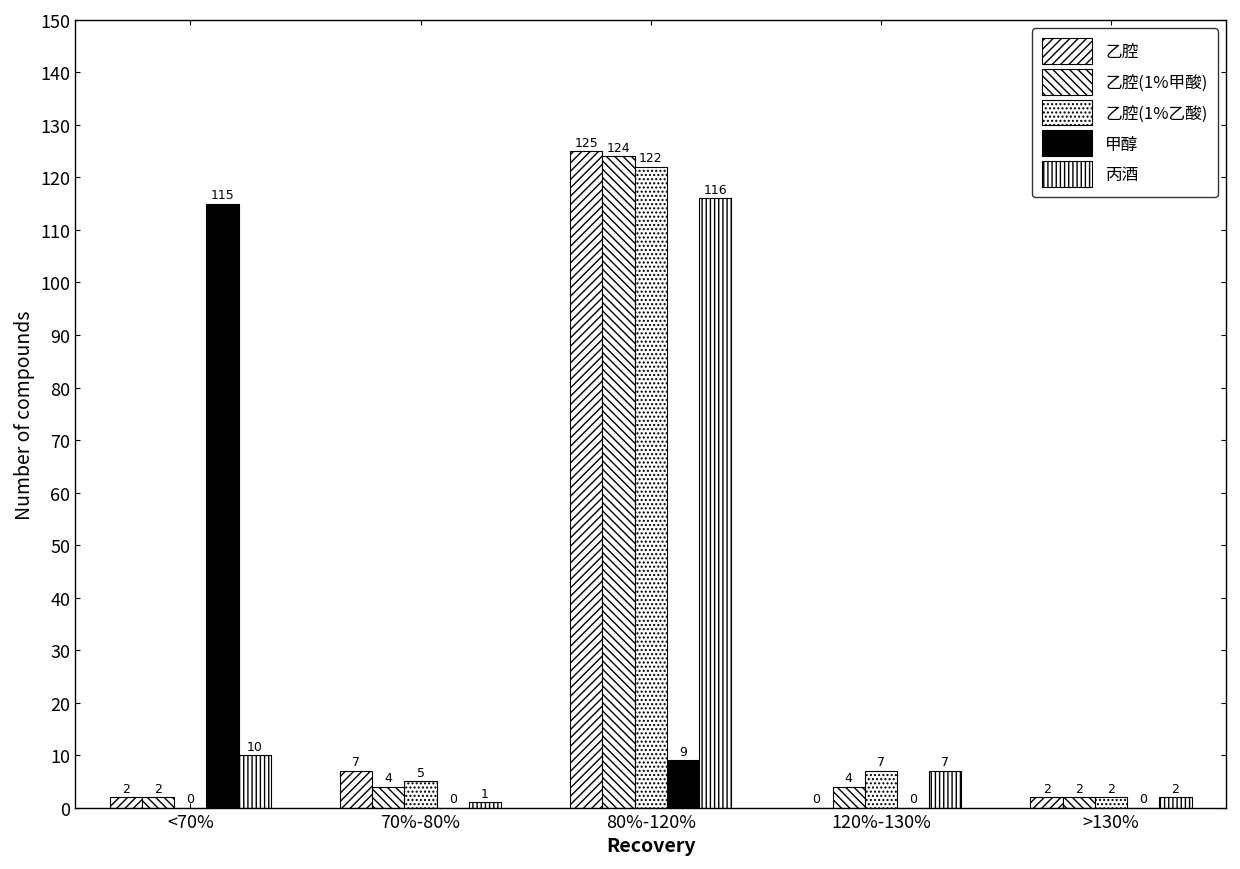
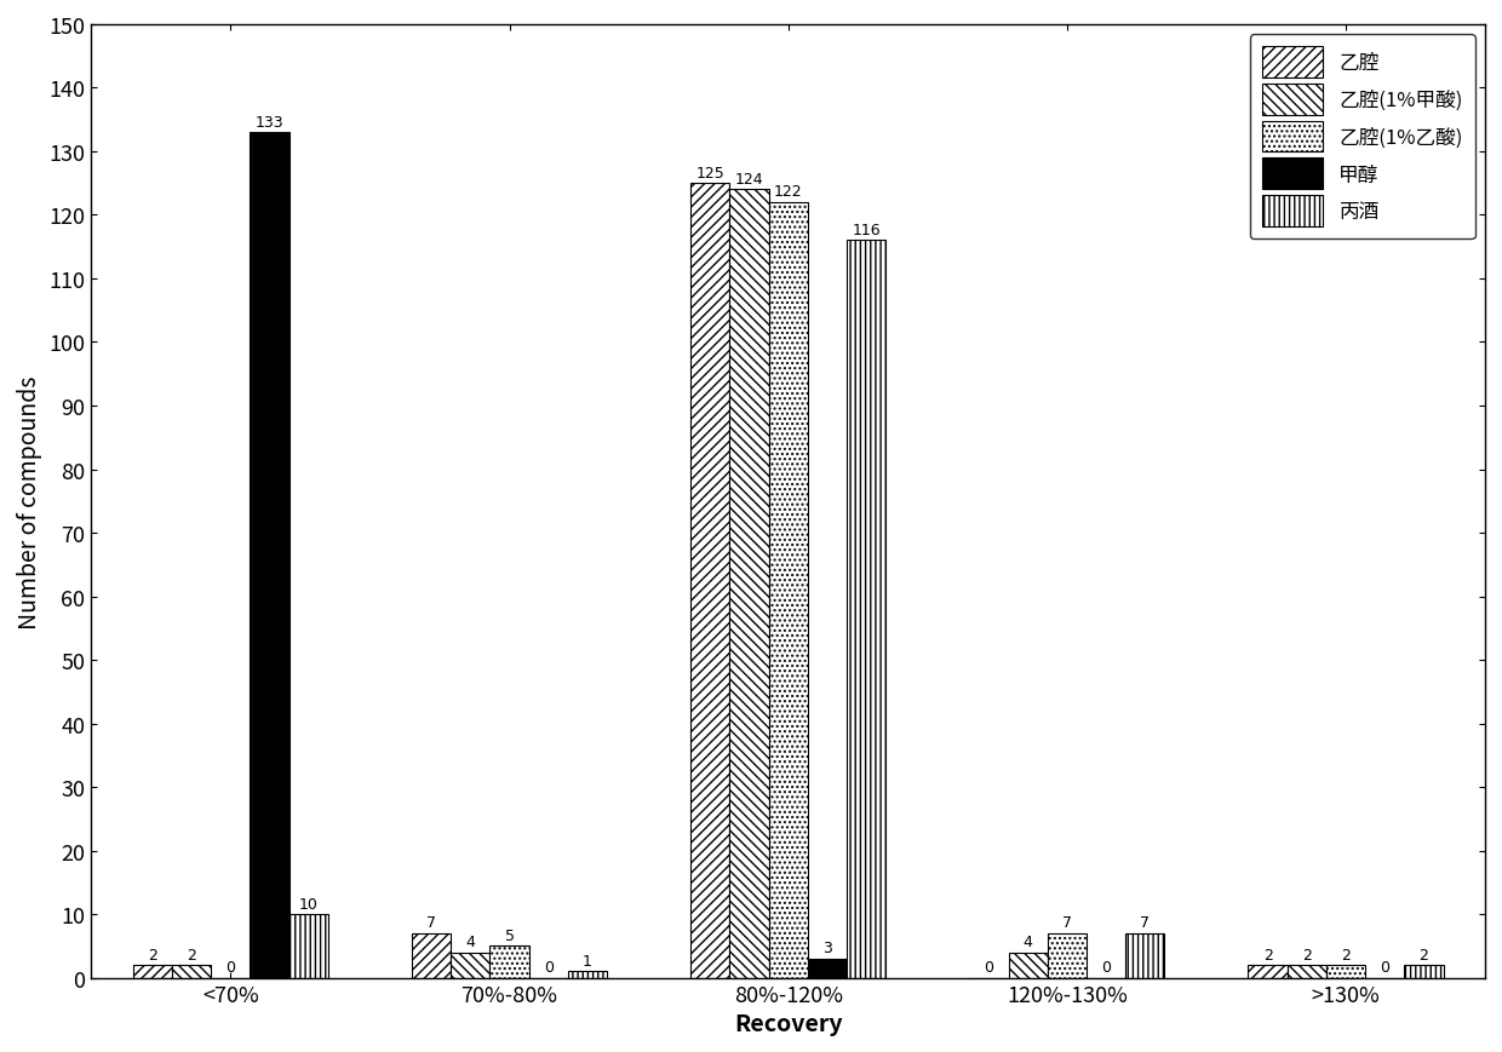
甲醇/<70%: 115 -> 133
甲醇/80%-120%: 9 -> 3
